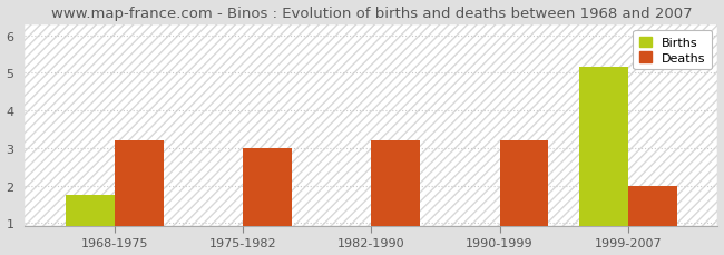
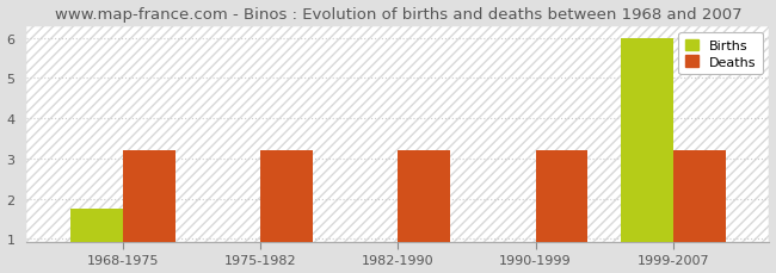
Deaths/1975-1982: 3.0 -> 3.2
Births/1999-2007: 5.15 -> 6.00
Deaths/1999-2007: 2.0 -> 3.2
